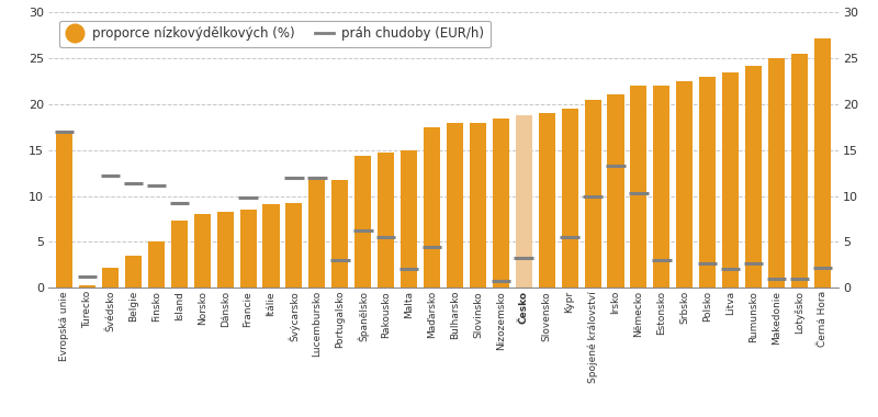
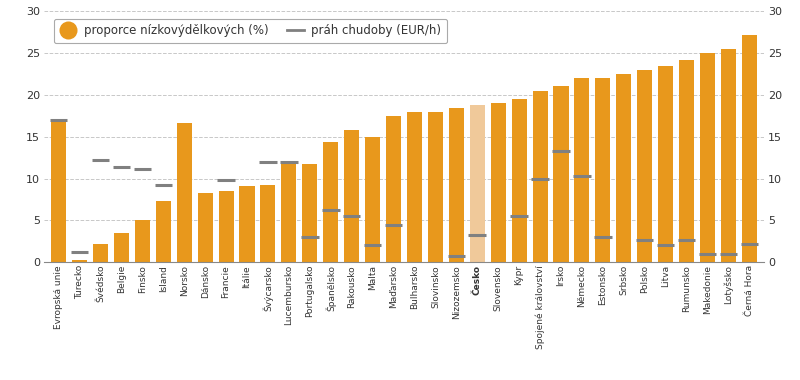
Norsko: 8.0 -> 16.6
Rakousko: 14.7 -> 15.8
